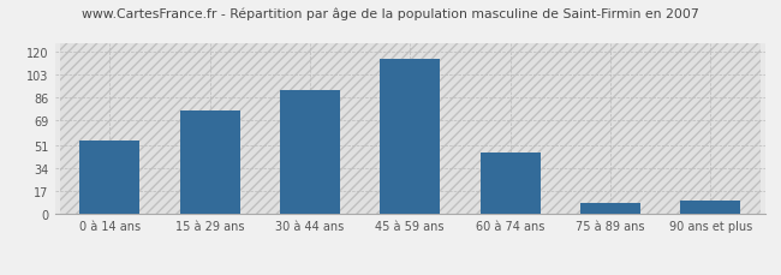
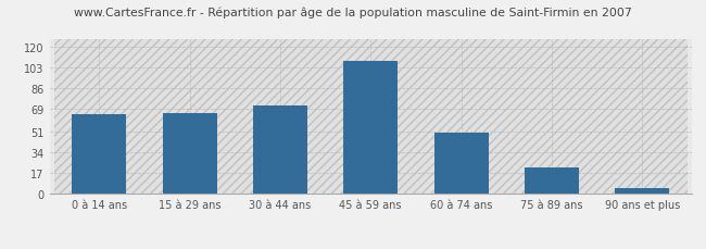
0 à 14 ans: 54 -> 65
15 à 29 ans: 76 -> 66
30 à 44 ans: 91 -> 72
45 à 59 ans: 114 -> 108
60 à 74 ans: 45 -> 50
75 à 89 ans: 8 -> 22
90 ans et plus: 10 -> 5
